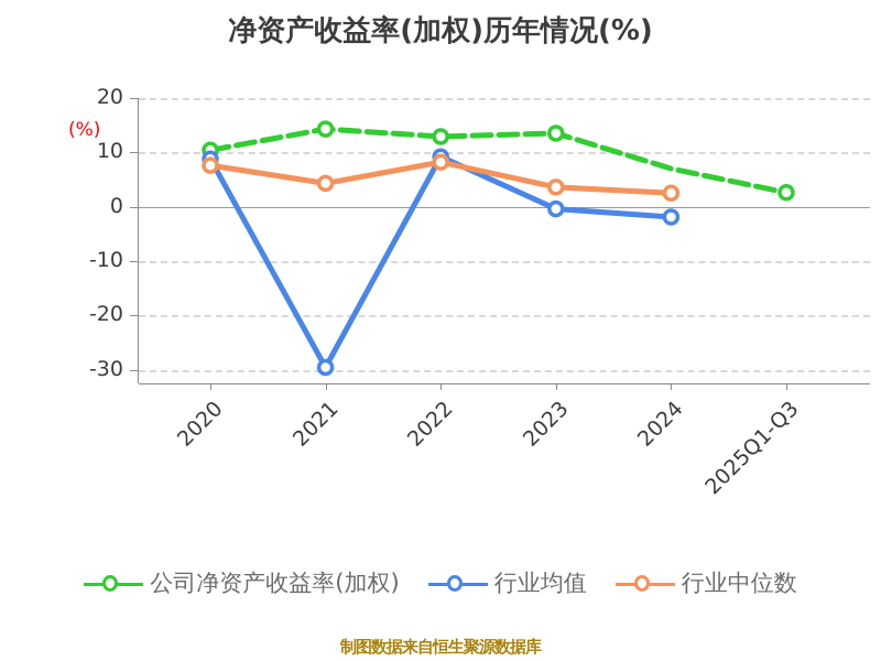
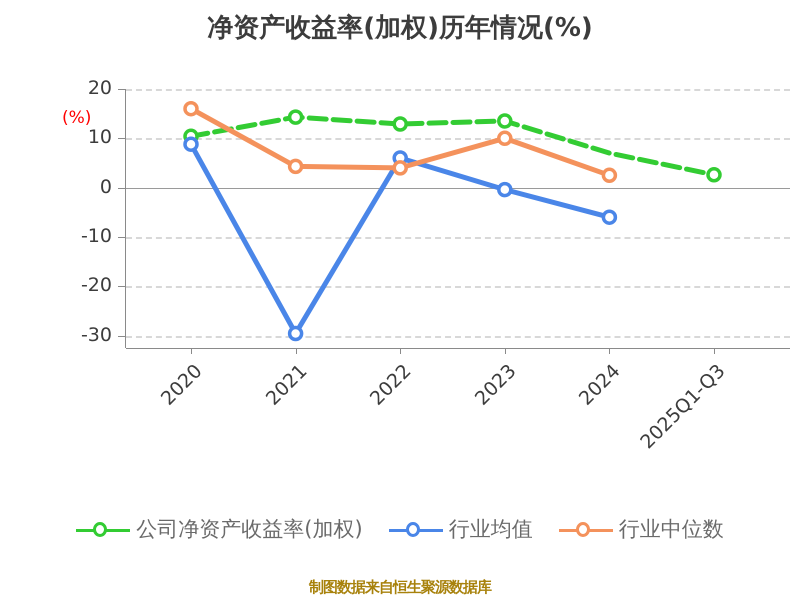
行业中位数/2020: 8 -> 16
行业均值/2022: 9 -> 6
行业中位数/2022: 8 -> 4
行业中位数/2023: 4 -> 10
行业均值/2024: -2 -> -6
